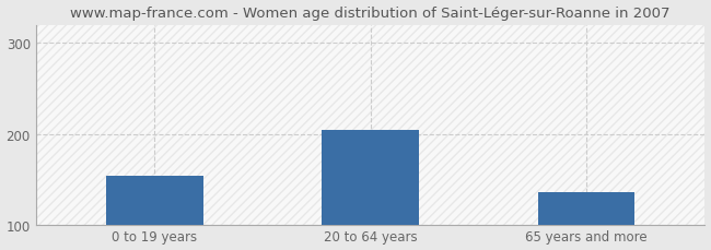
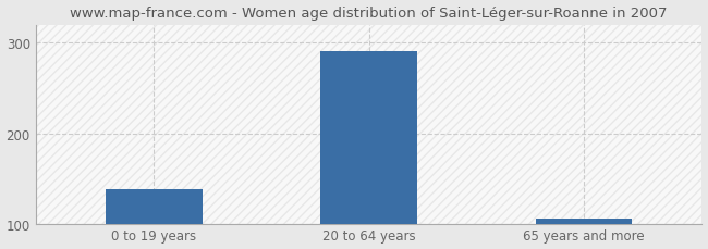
0 to 19 years: 154 -> 138
20 to 64 years: 204 -> 291
65 years and more: 136 -> 106
